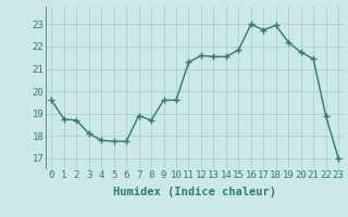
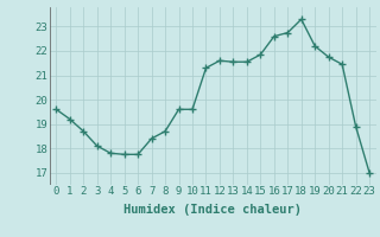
1: 18.75 -> 19.20
7: 18.90 -> 18.40
16: 23.00 -> 22.60
18: 22.95 -> 23.30
